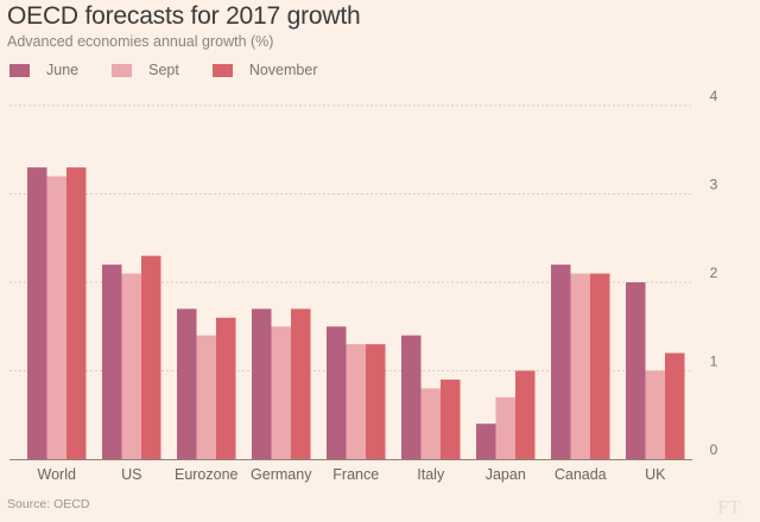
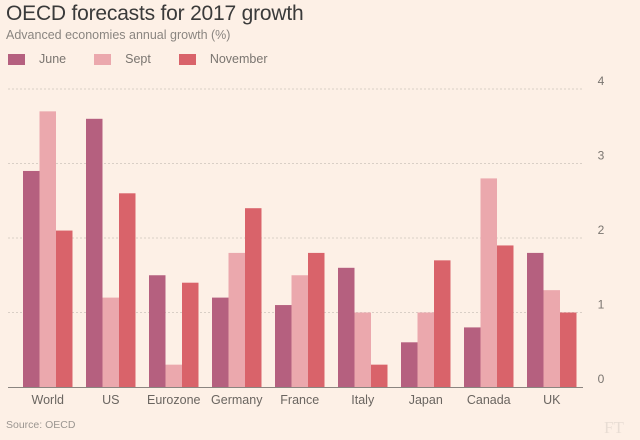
June/World: 3.3 -> 2.9
Sept/World: 3.2 -> 3.7
November/World: 3.3 -> 2.1
June/US: 2.2 -> 3.6
Sept/US: 2.1 -> 1.2
November/US: 2.3 -> 2.6
June/Eurozone: 1.7 -> 1.5
Sept/Eurozone: 1.4 -> 0.3
November/Eurozone: 1.6 -> 1.4
June/Germany: 1.7 -> 1.2
Sept/Germany: 1.5 -> 1.8
November/Germany: 1.7 -> 2.4
June/France: 1.5 -> 1.1
Sept/France: 1.3 -> 1.5
November/France: 1.3 -> 1.8
June/Italy: 1.4 -> 1.6
Sept/Italy: 0.8 -> 1.0
November/Italy: 0.9 -> 0.3
June/Japan: 0.4 -> 0.6
Sept/Japan: 0.7 -> 1.0
November/Japan: 1.0 -> 1.7
June/Canada: 2.2 -> 0.8
Sept/Canada: 2.1 -> 2.8
November/Canada: 2.1 -> 1.9
June/UK: 2.0 -> 1.8
Sept/UK: 1.0 -> 1.3
November/UK: 1.2 -> 1.0
